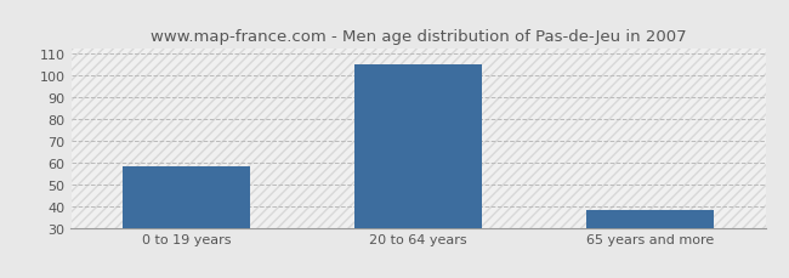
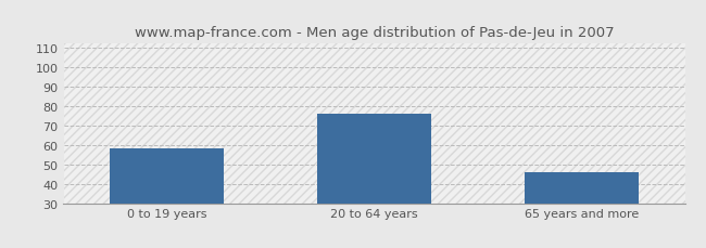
20 to 64 years: 105 -> 76
65 years and more: 38 -> 46
